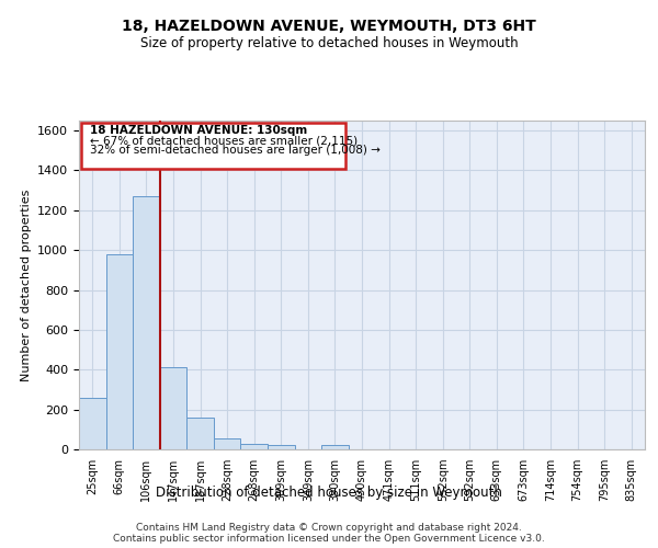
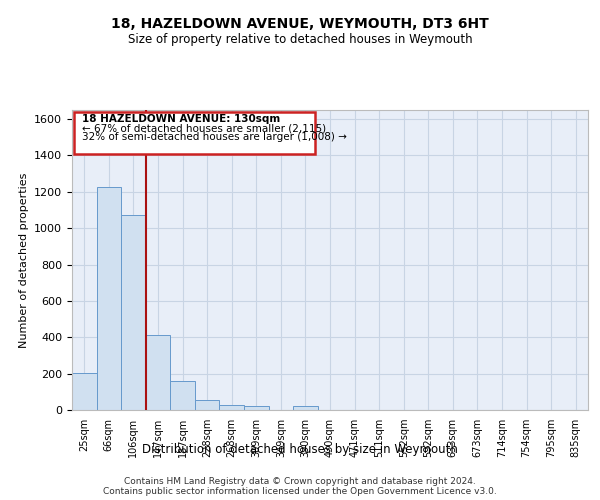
25sqm: 260 -> 200
66sqm: 980 -> 1220
106sqm: 1270 -> 1080
